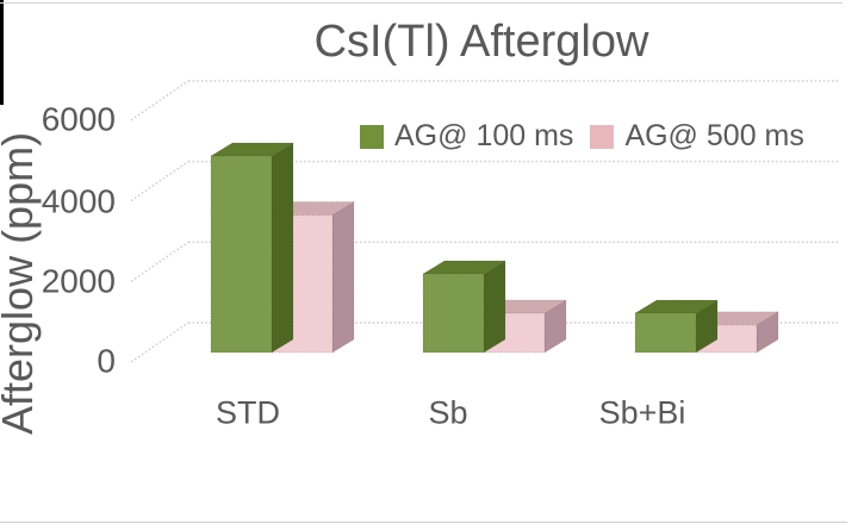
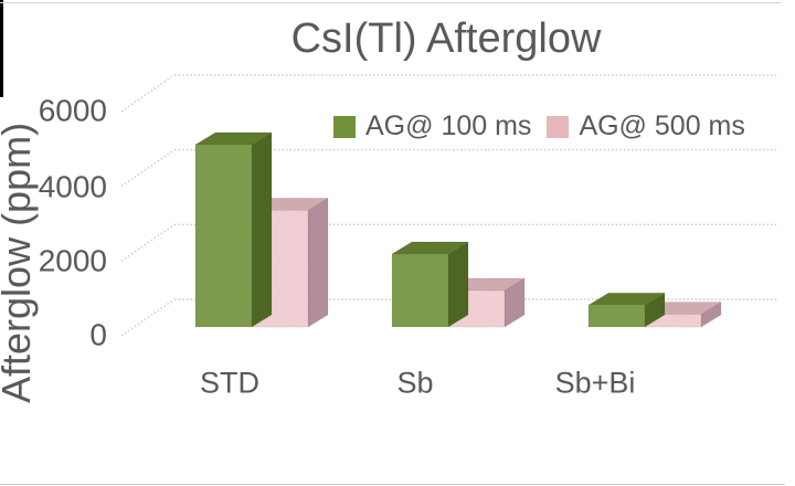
AG@ 500 ms/STD: 3500 -> 3200
AG@ 100 ms/Sb+Bi: 1000 -> 600
AG@ 500 ms/Sb+Bi: 700 -> 400
